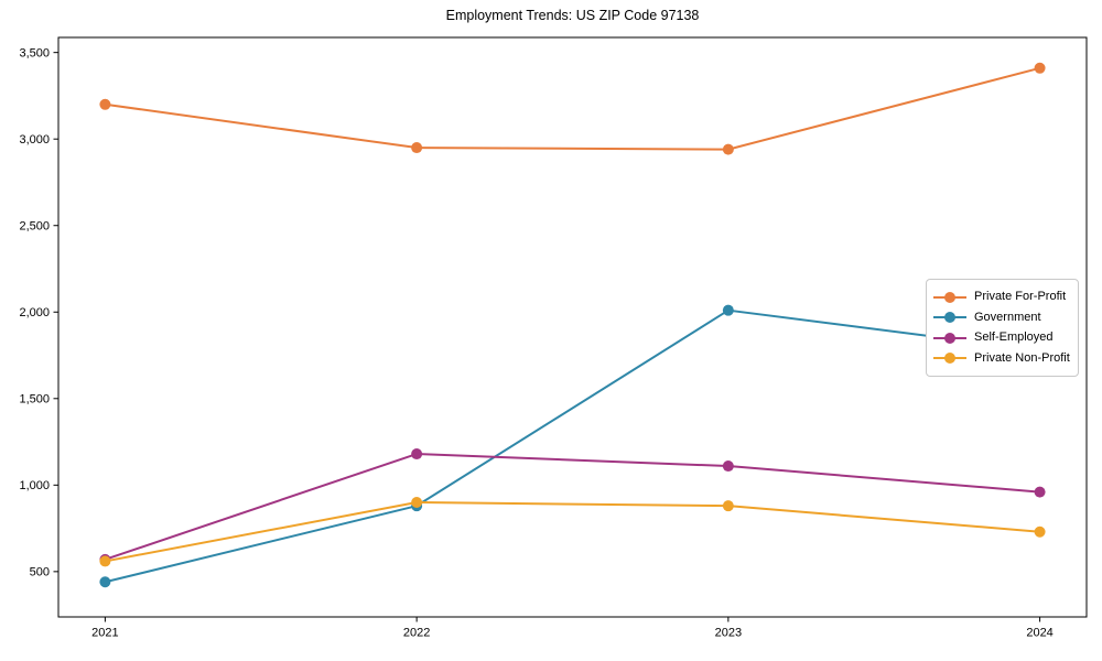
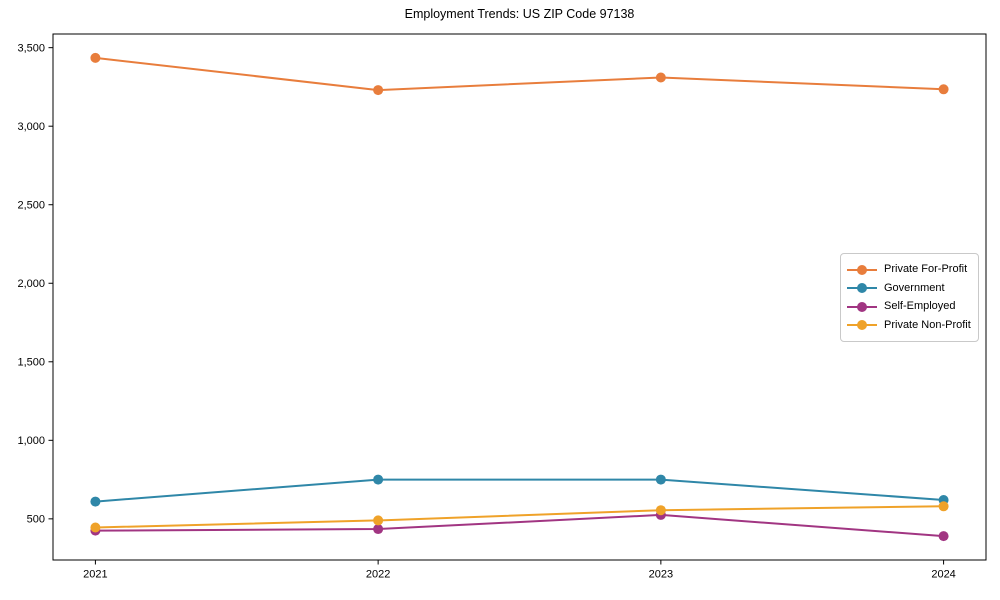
Private For-Profit/2021: 3200 -> 3440
Government/2021: 440 -> 610
Self-Employed/2021: 570 -> 420
Private Non-Profit/2021: 560 -> 440
Private For-Profit/2022: 2950 -> 3230
Government/2022: 880 -> 750
Self-Employed/2022: 1180 -> 440
Private Non-Profit/2022: 900 -> 490
Private For-Profit/2023: 2940 -> 3310
Government/2023: 2010 -> 750
Self-Employed/2023: 1110 -> 520
Private Non-Profit/2023: 880 -> 560
Private For-Profit/2024: 3410 -> 3240
Government/2024: 1780 -> 620
Self-Employed/2024: 960 -> 390
Private Non-Profit/2024: 730 -> 580
